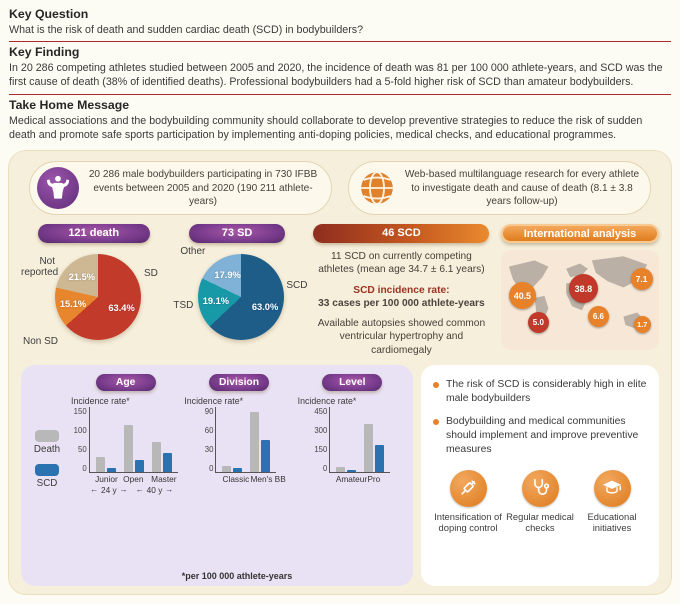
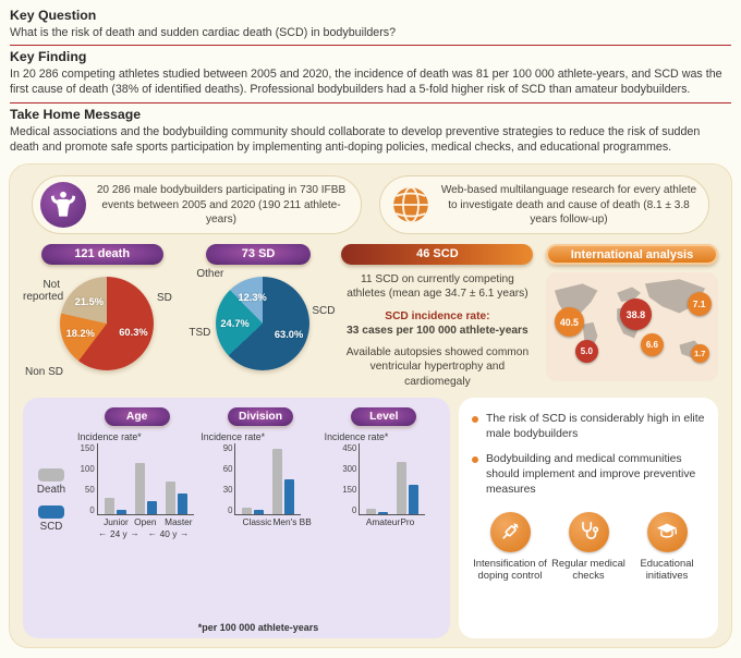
121 death/SD: 63.4% -> 60.3%
121 death/Non SD: 15.1% -> 18.2%
73 SD/TSD: 19.1% -> 24.7%
73 SD/Other: 17.9% -> 12.3%
